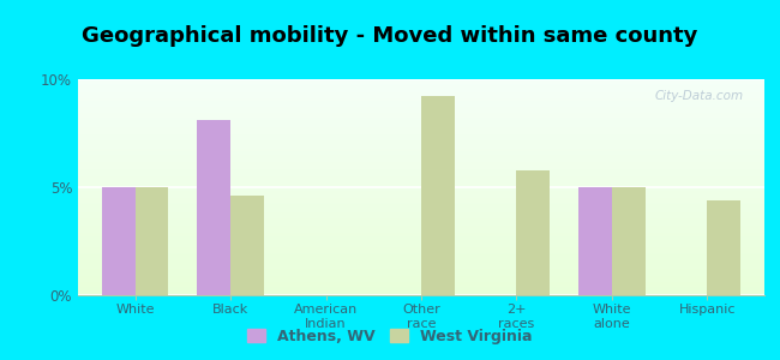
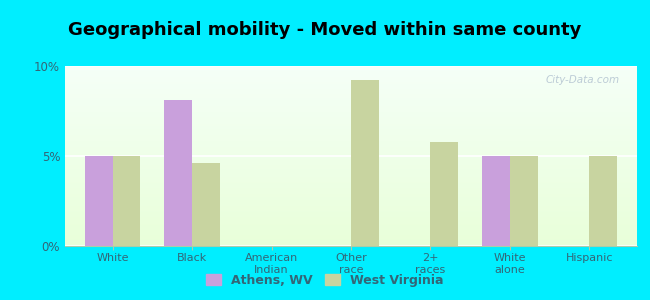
West Virginia/Hispanic: 4.4% -> 5.0%
